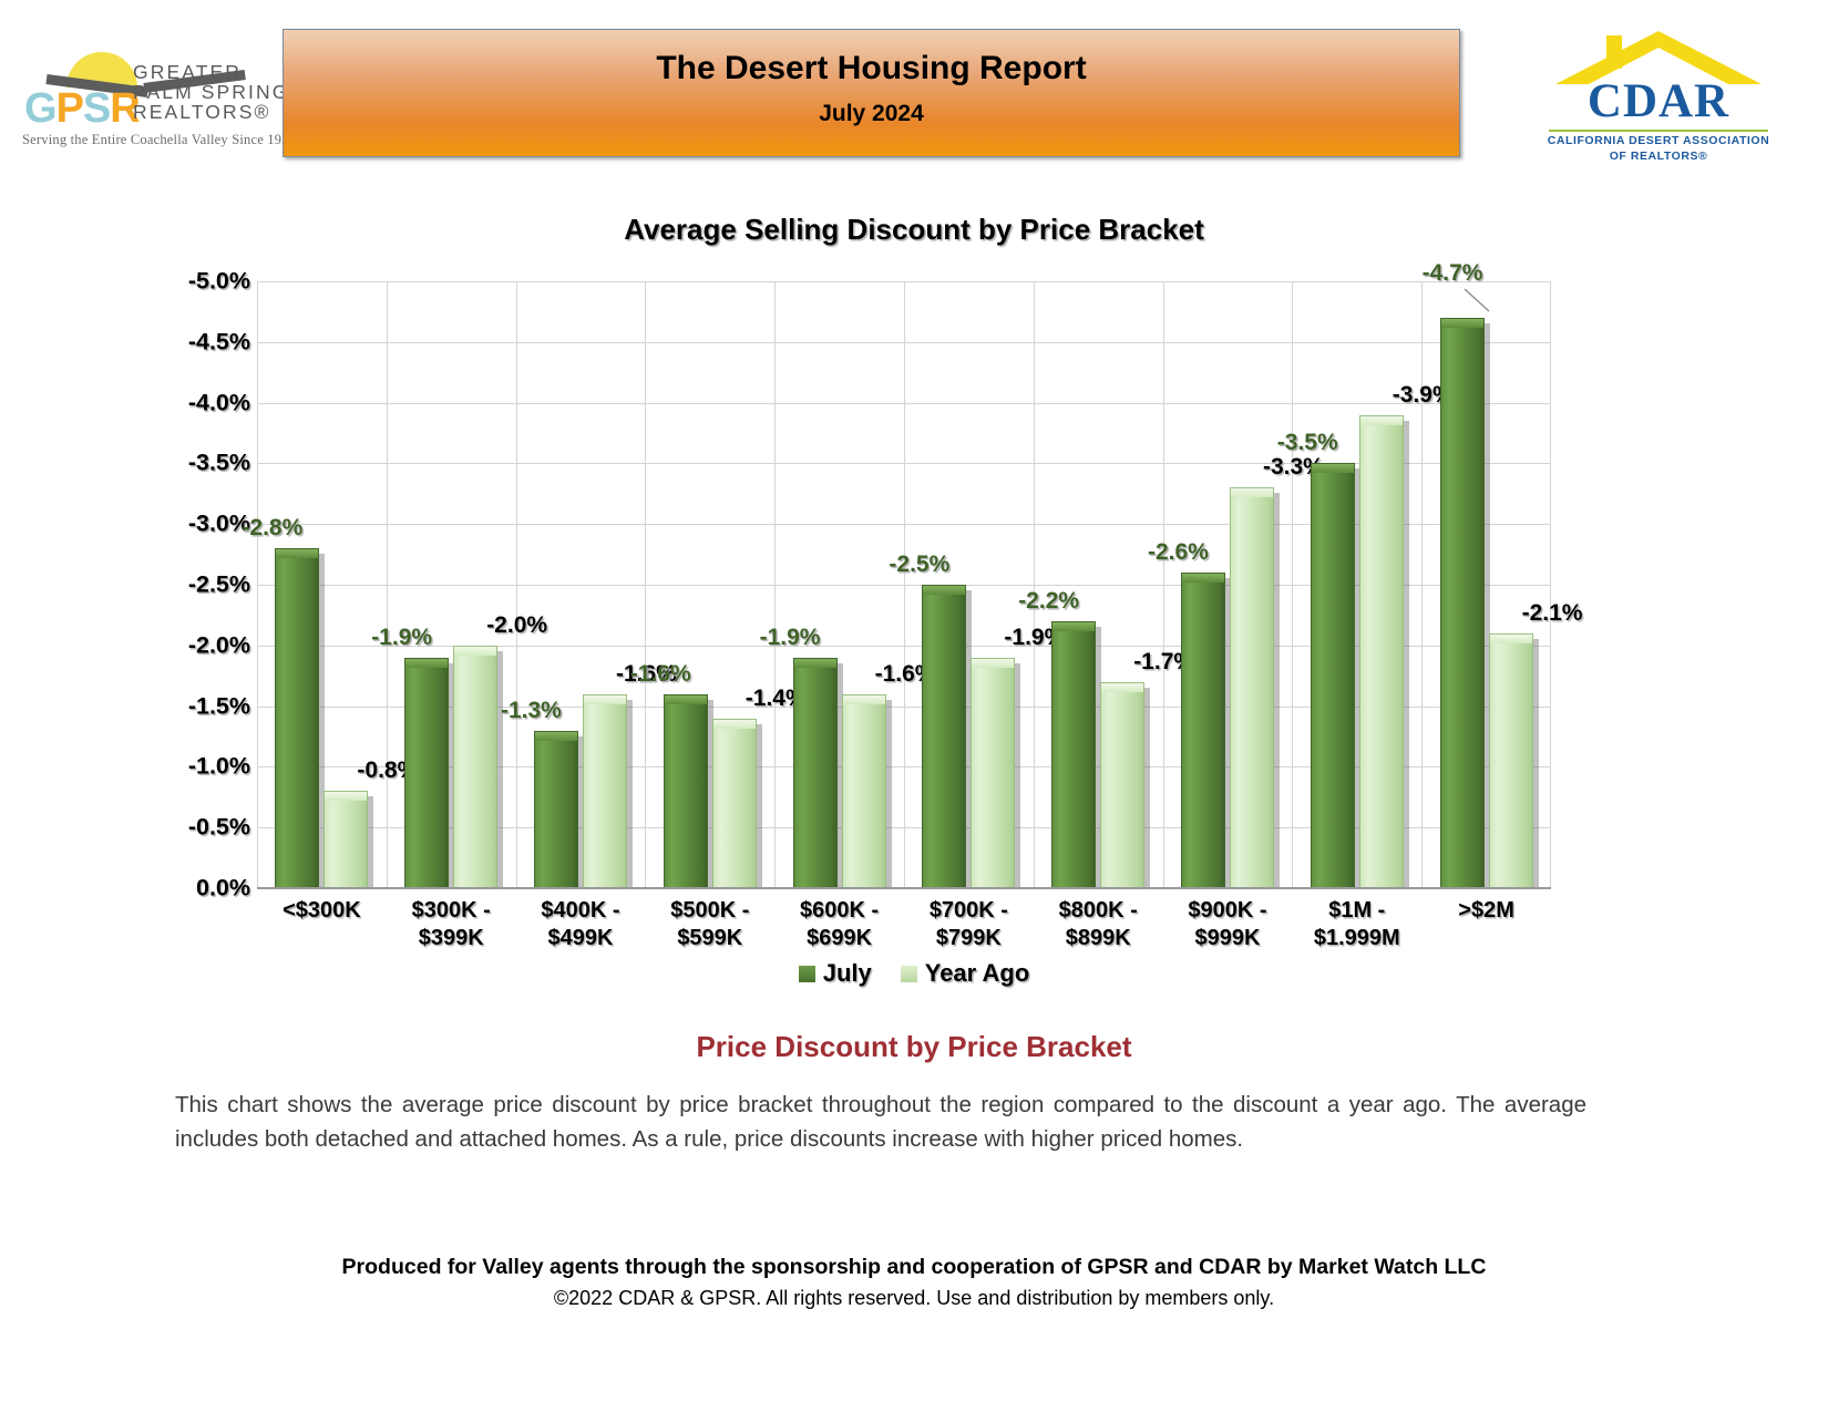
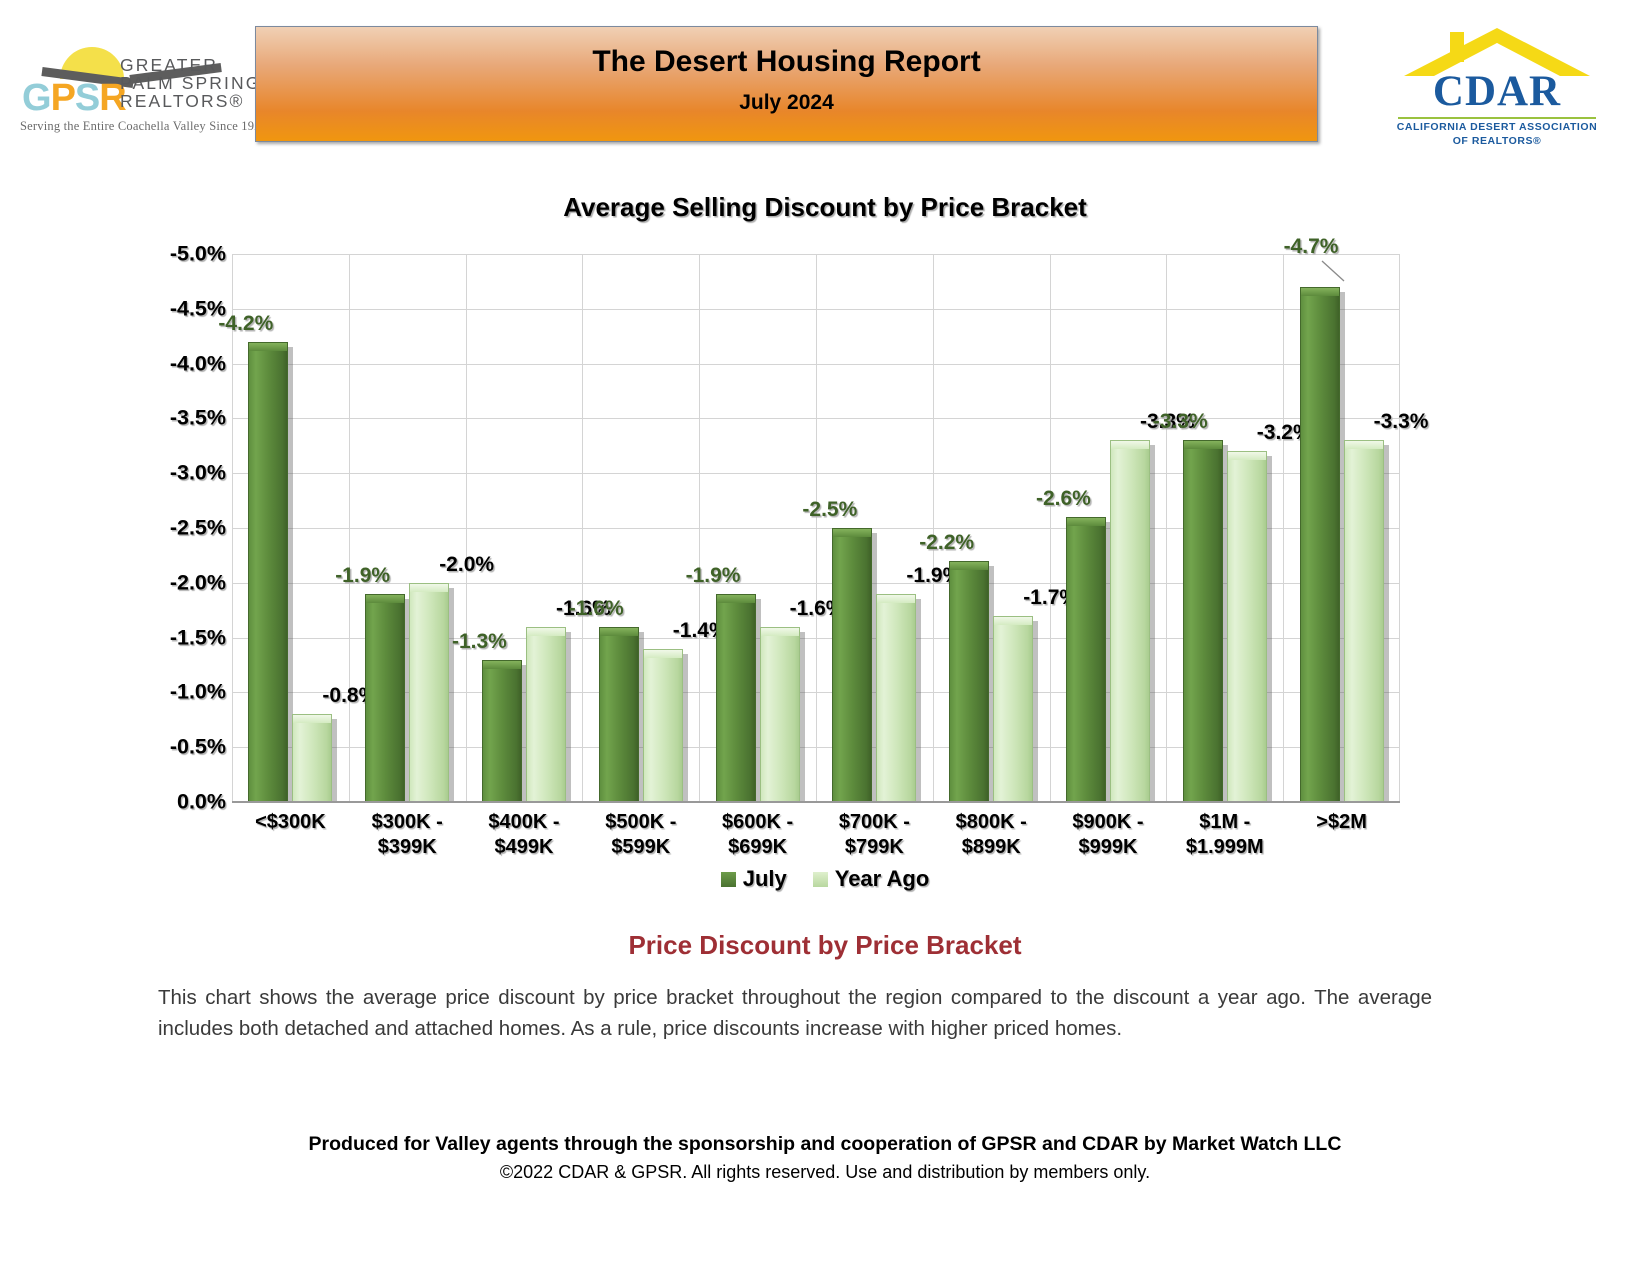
July/<$300K: -2.8% -> -4.2%
July/$1M - $1.999M: -3.5% -> -3.3%
Year Ago/$1M - $1.999M: -3.9% -> -3.2%
Year Ago/>$2M: -2.1% -> -3.3%
